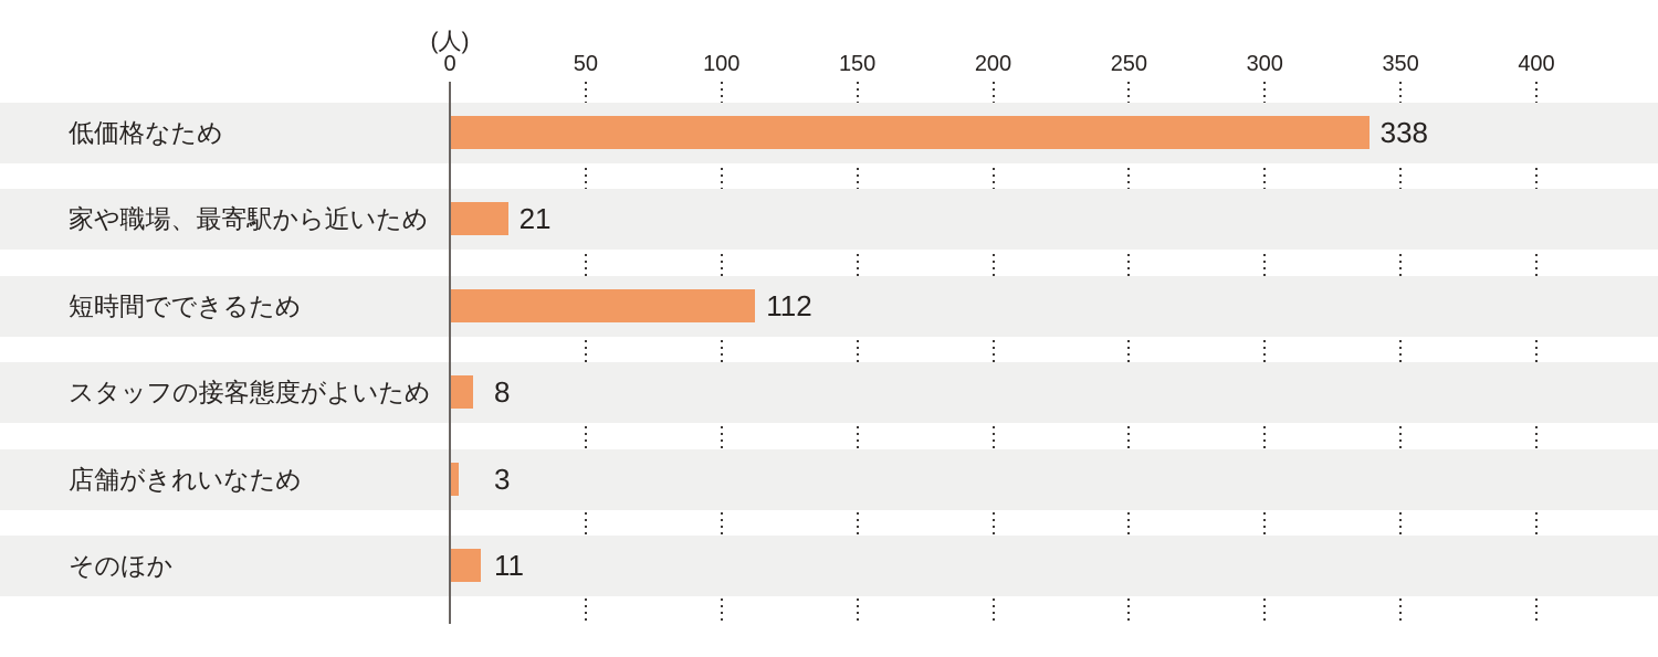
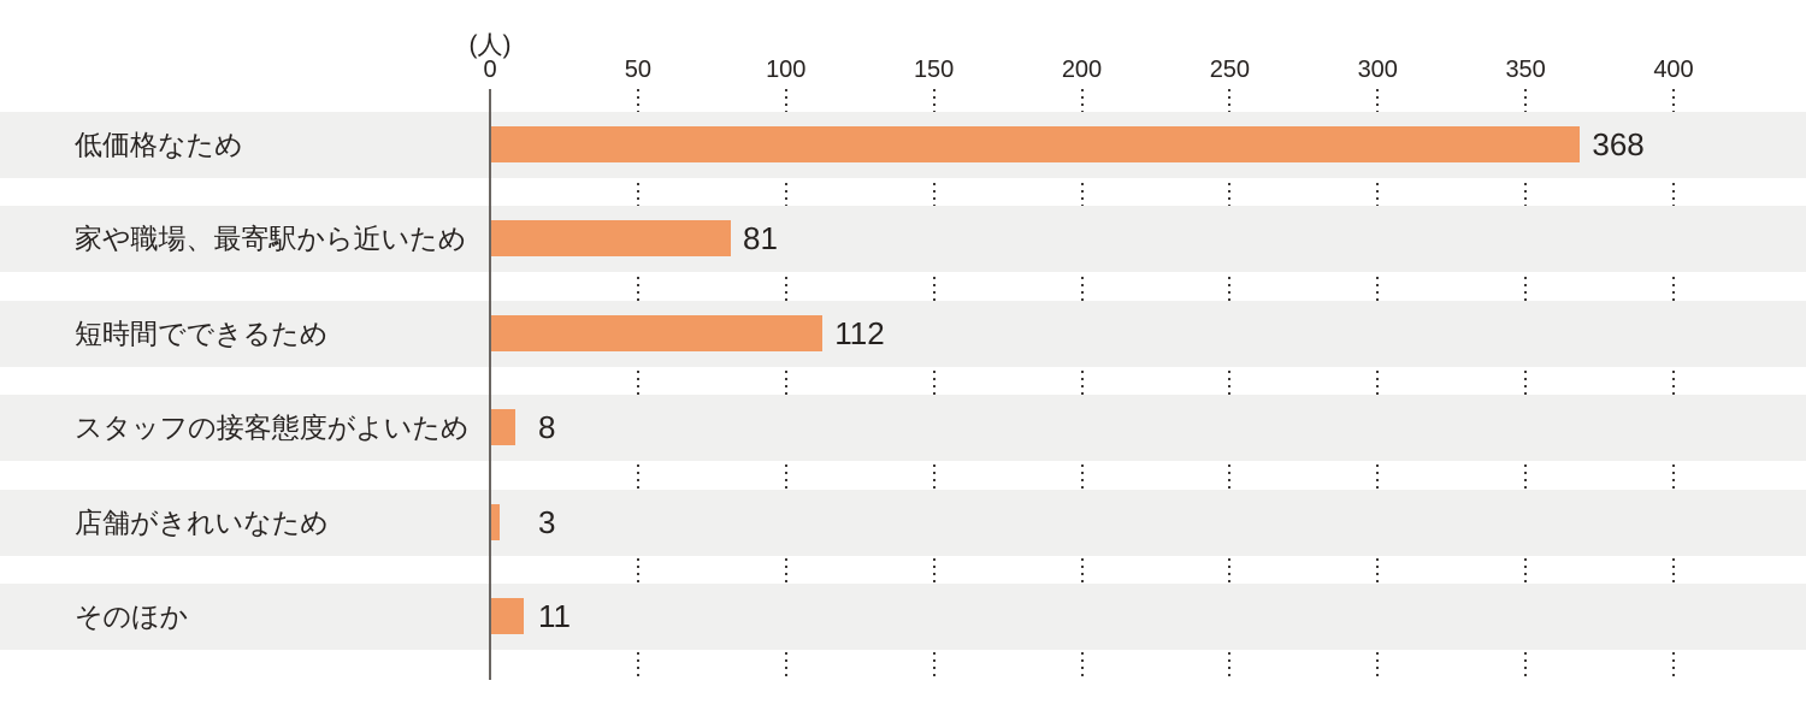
低価格なため: 338 -> 368
家や職場、最寄駅から近いため: 21 -> 81
